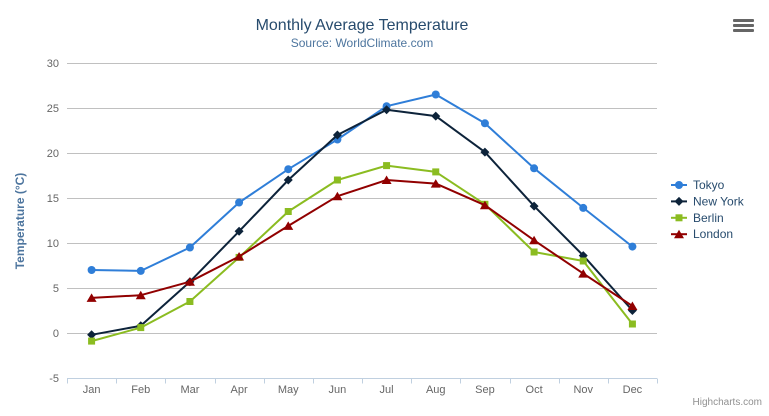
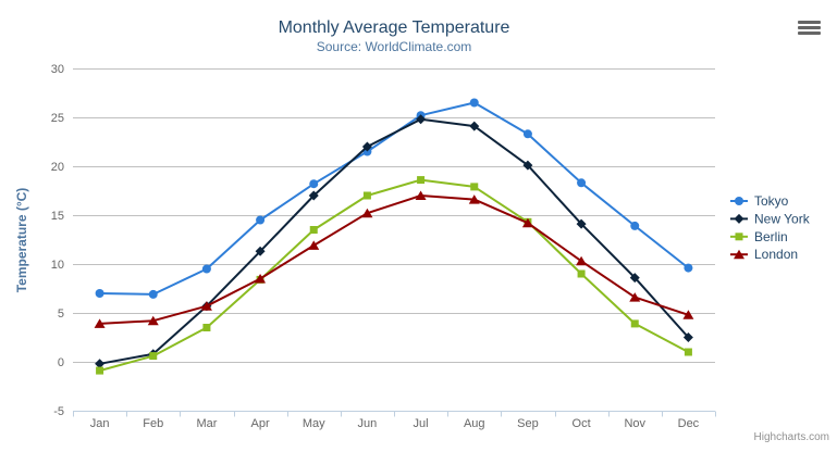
Berlin/Nov: 8 -> 4
London/Dec: 3 -> 5
